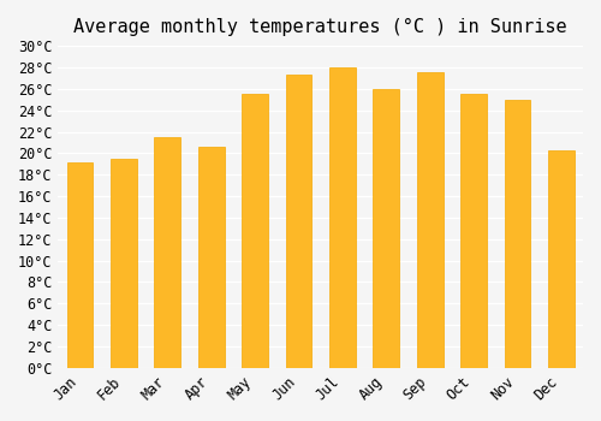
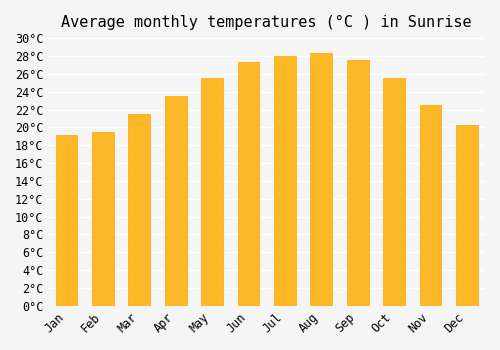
Apr: 20.6°C -> 23.5°C
Aug: 26.0°C -> 28.3°C
Nov: 25.0°C -> 22.5°C
